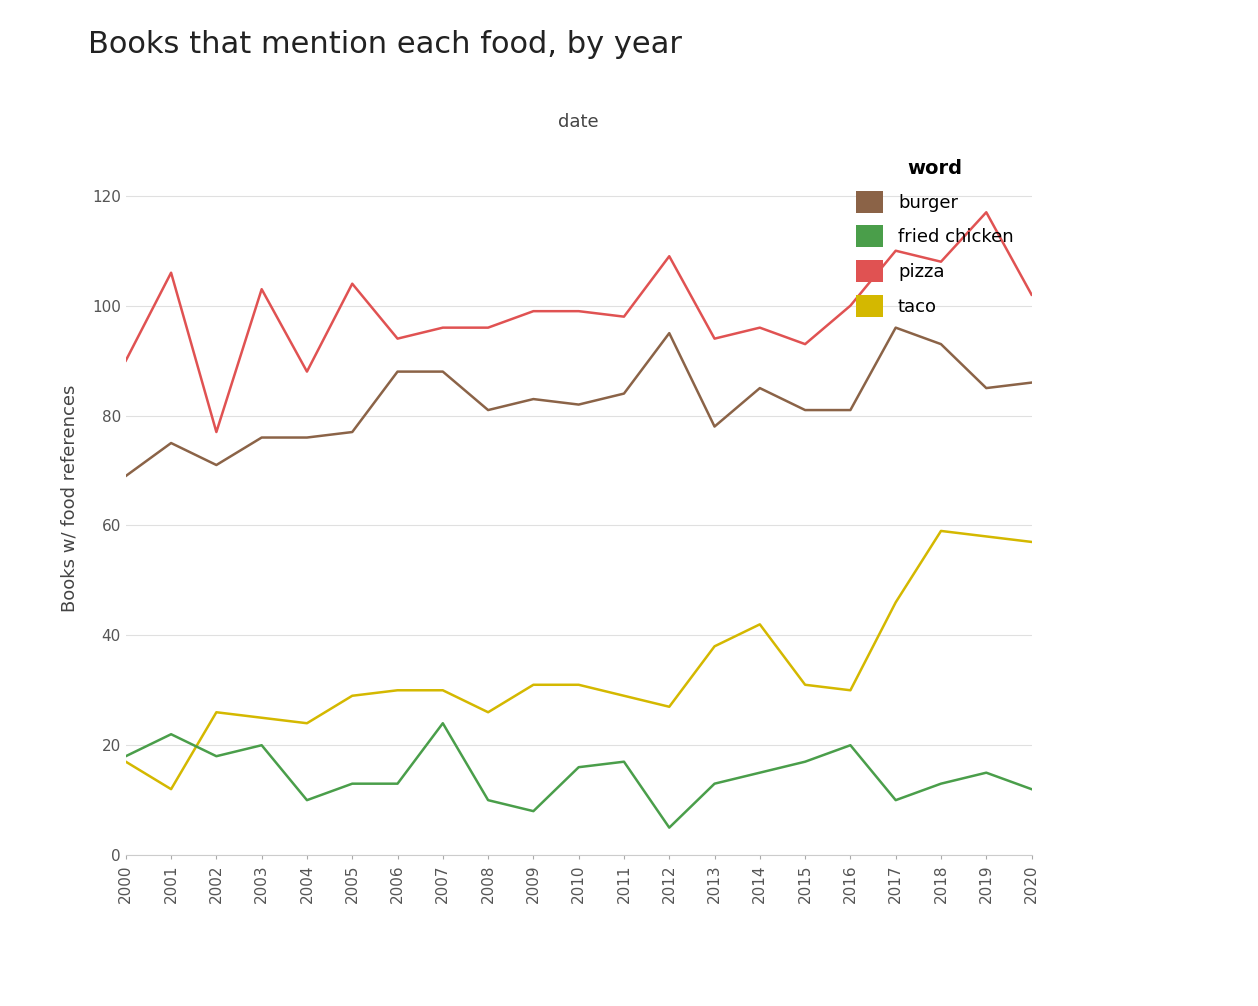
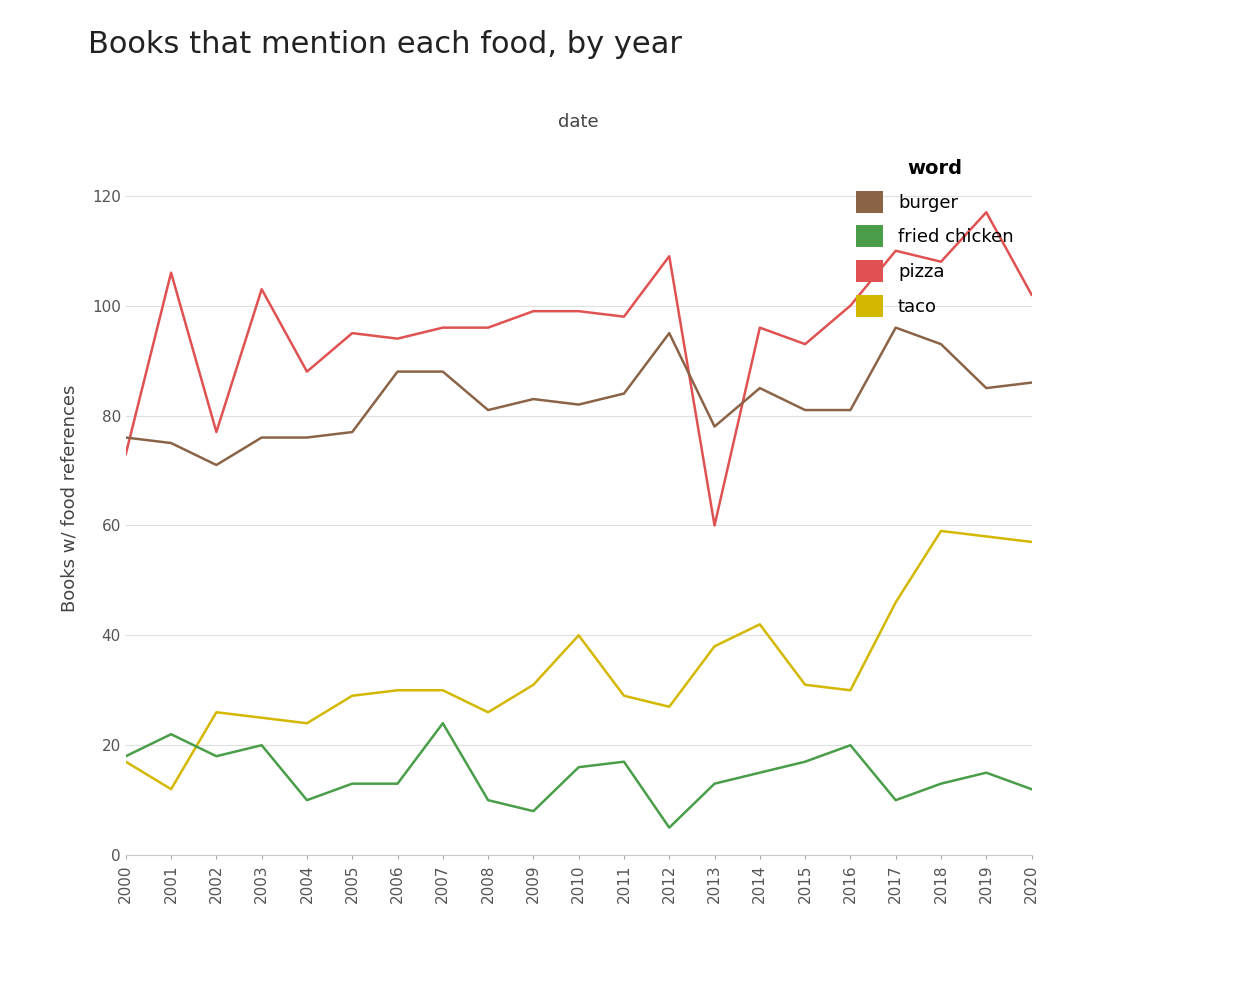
pizza/2000: 90 -> 73
burger/2000: 69 -> 76
pizza/2005: 104 -> 95
taco/2010: 31 -> 40
pizza/2013: 94 -> 60
